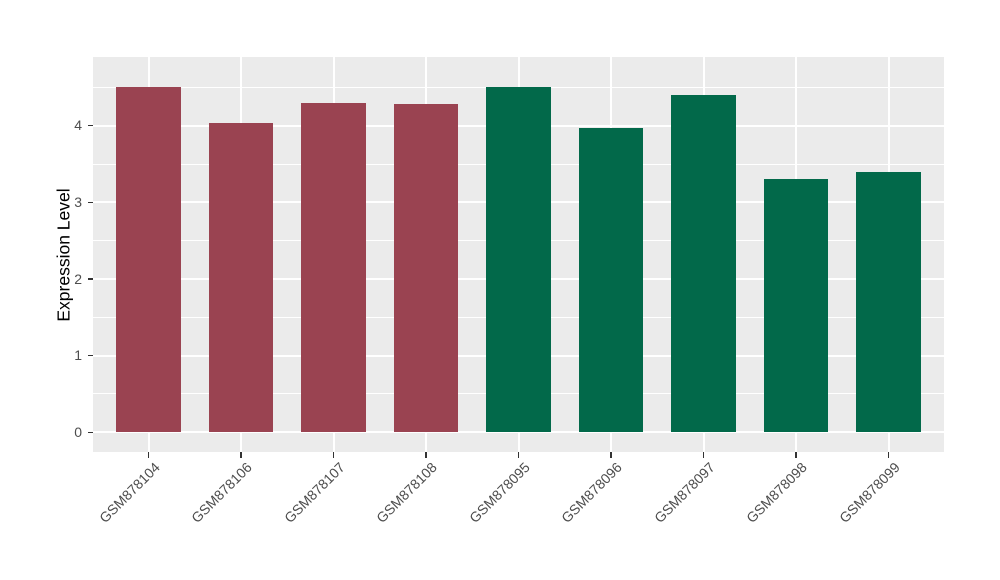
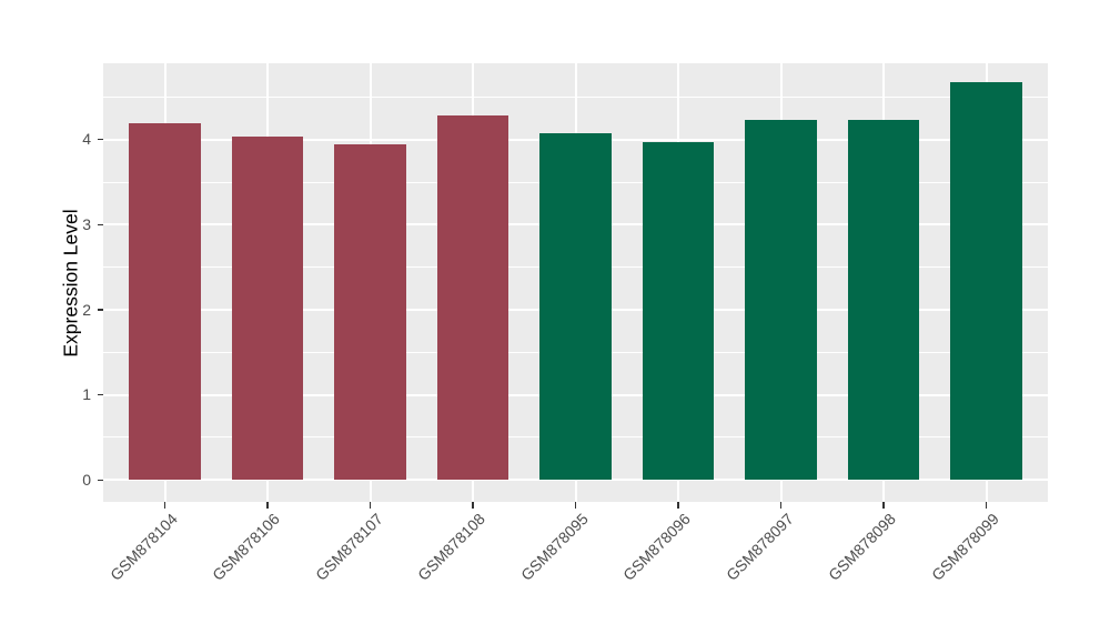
GSM878104: 4.5 -> 4.2
GSM878107: 4.3 -> 3.9
GSM878095: 4.5 -> 4.1
GSM878097: 4.4 -> 4.2
GSM878098: 3.3 -> 4.2
GSM878099: 3.4 -> 4.7
